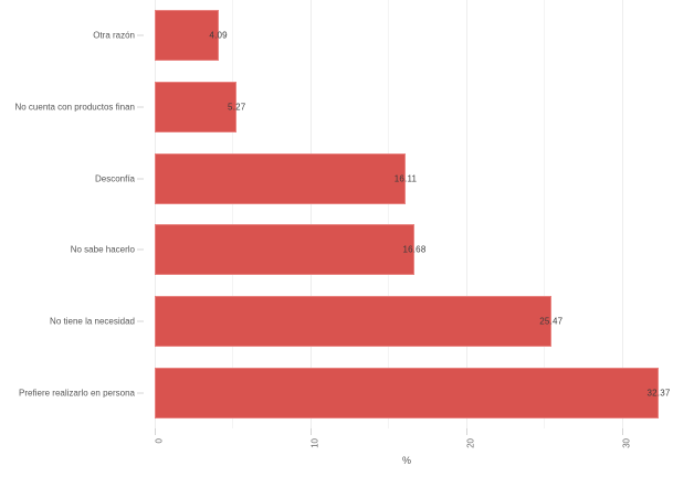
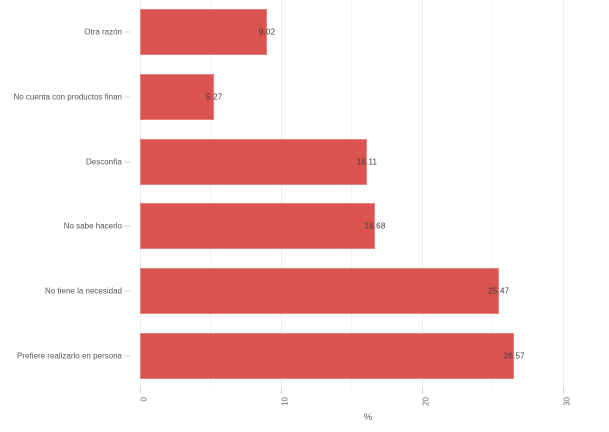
Otra razón: 4.09 -> 9.02
Prefiere realizarlo en persona: 32.37 -> 26.57
